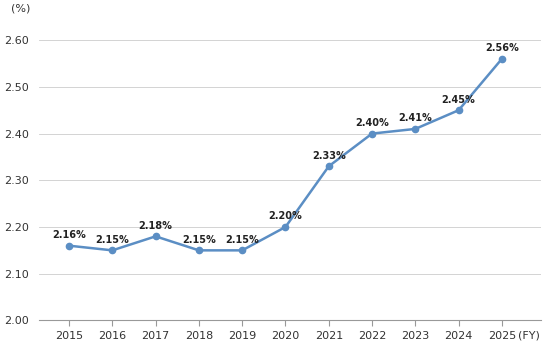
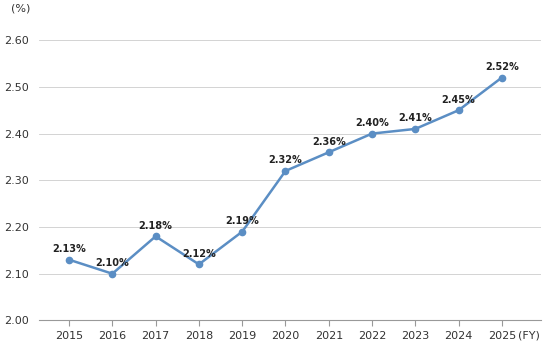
2015: 2.16% -> 2.13%
2016: 2.15% -> 2.10%
2018: 2.15% -> 2.12%
2019: 2.15% -> 2.19%
2020: 2.20% -> 2.32%
2021: 2.33% -> 2.36%
2025: 2.56% -> 2.52%
